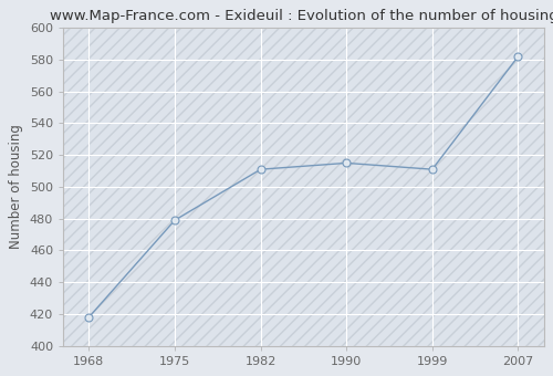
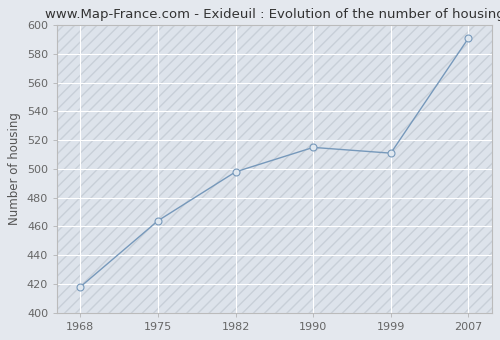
1975: 479 -> 464
1982: 511 -> 498
2007: 582 -> 591
